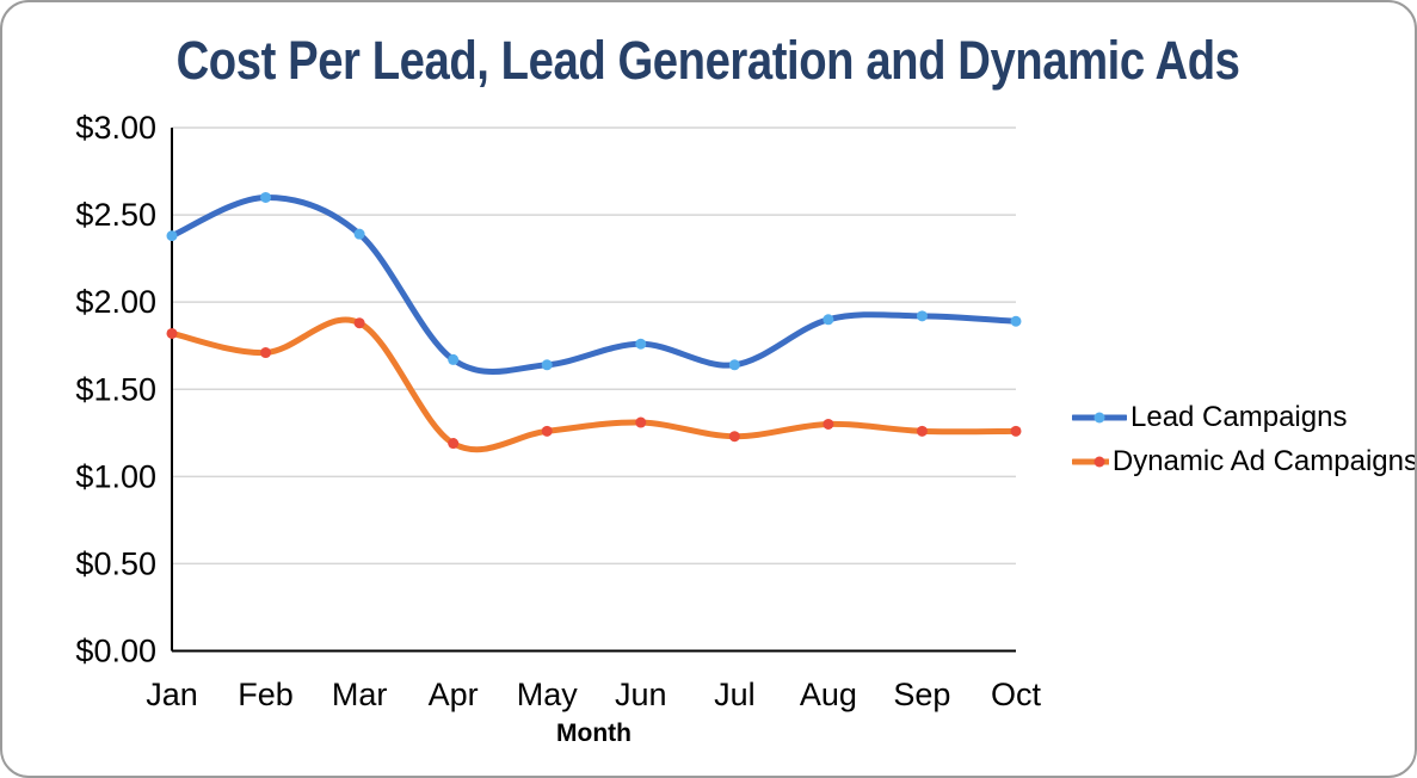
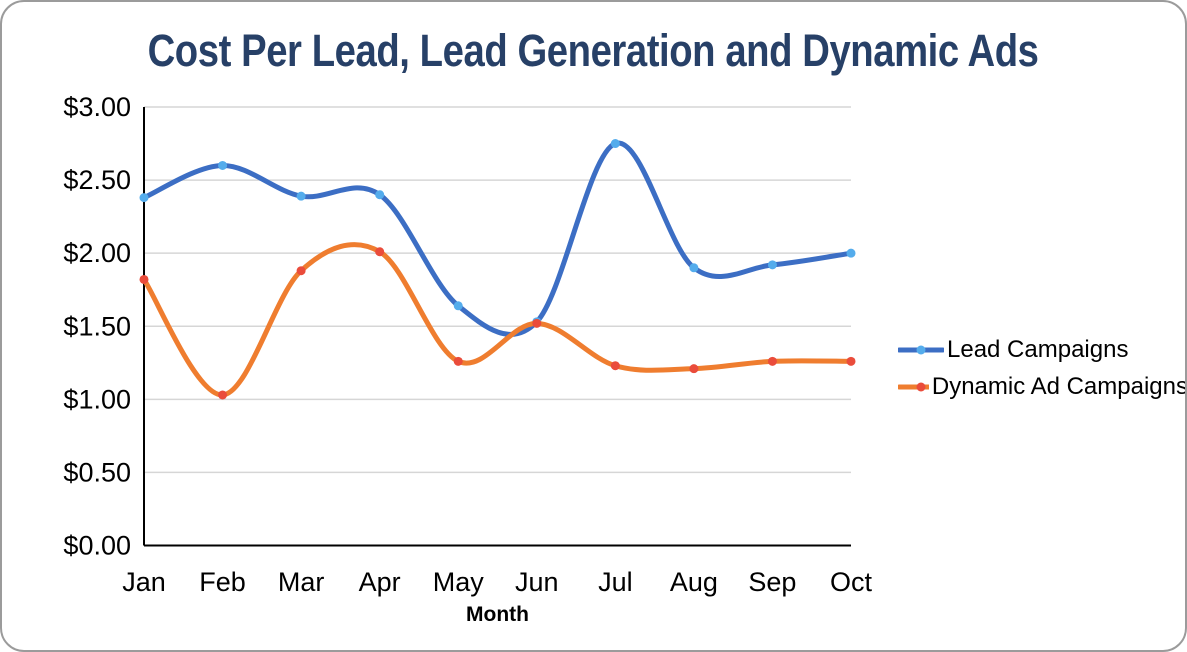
Dynamic Ad Campaigns/Feb: $1.71 -> $1.03
Lead Campaigns/Apr: $1.67 -> $2.40
Dynamic Ad Campaigns/Apr: $1.19 -> $2.01
Lead Campaigns/Jun: $1.76 -> $1.53
Dynamic Ad Campaigns/Jun: $1.31 -> $1.52
Lead Campaigns/Jul: $1.64 -> $2.75
Dynamic Ad Campaigns/Aug: $1.30 -> $1.21
Lead Campaigns/Oct: $1.89 -> $2.00
